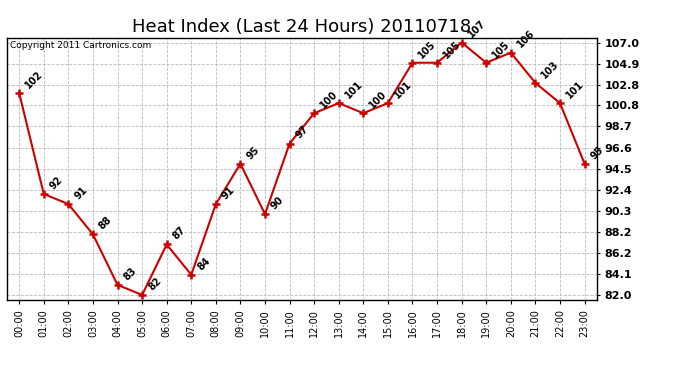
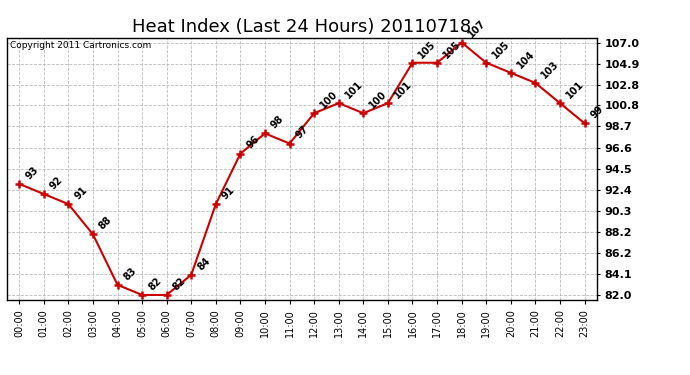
00:00: 102 -> 93
06:00: 87 -> 82
09:00: 95 -> 96
10:00: 90 -> 98
20:00: 106 -> 104
23:00: 95 -> 99
